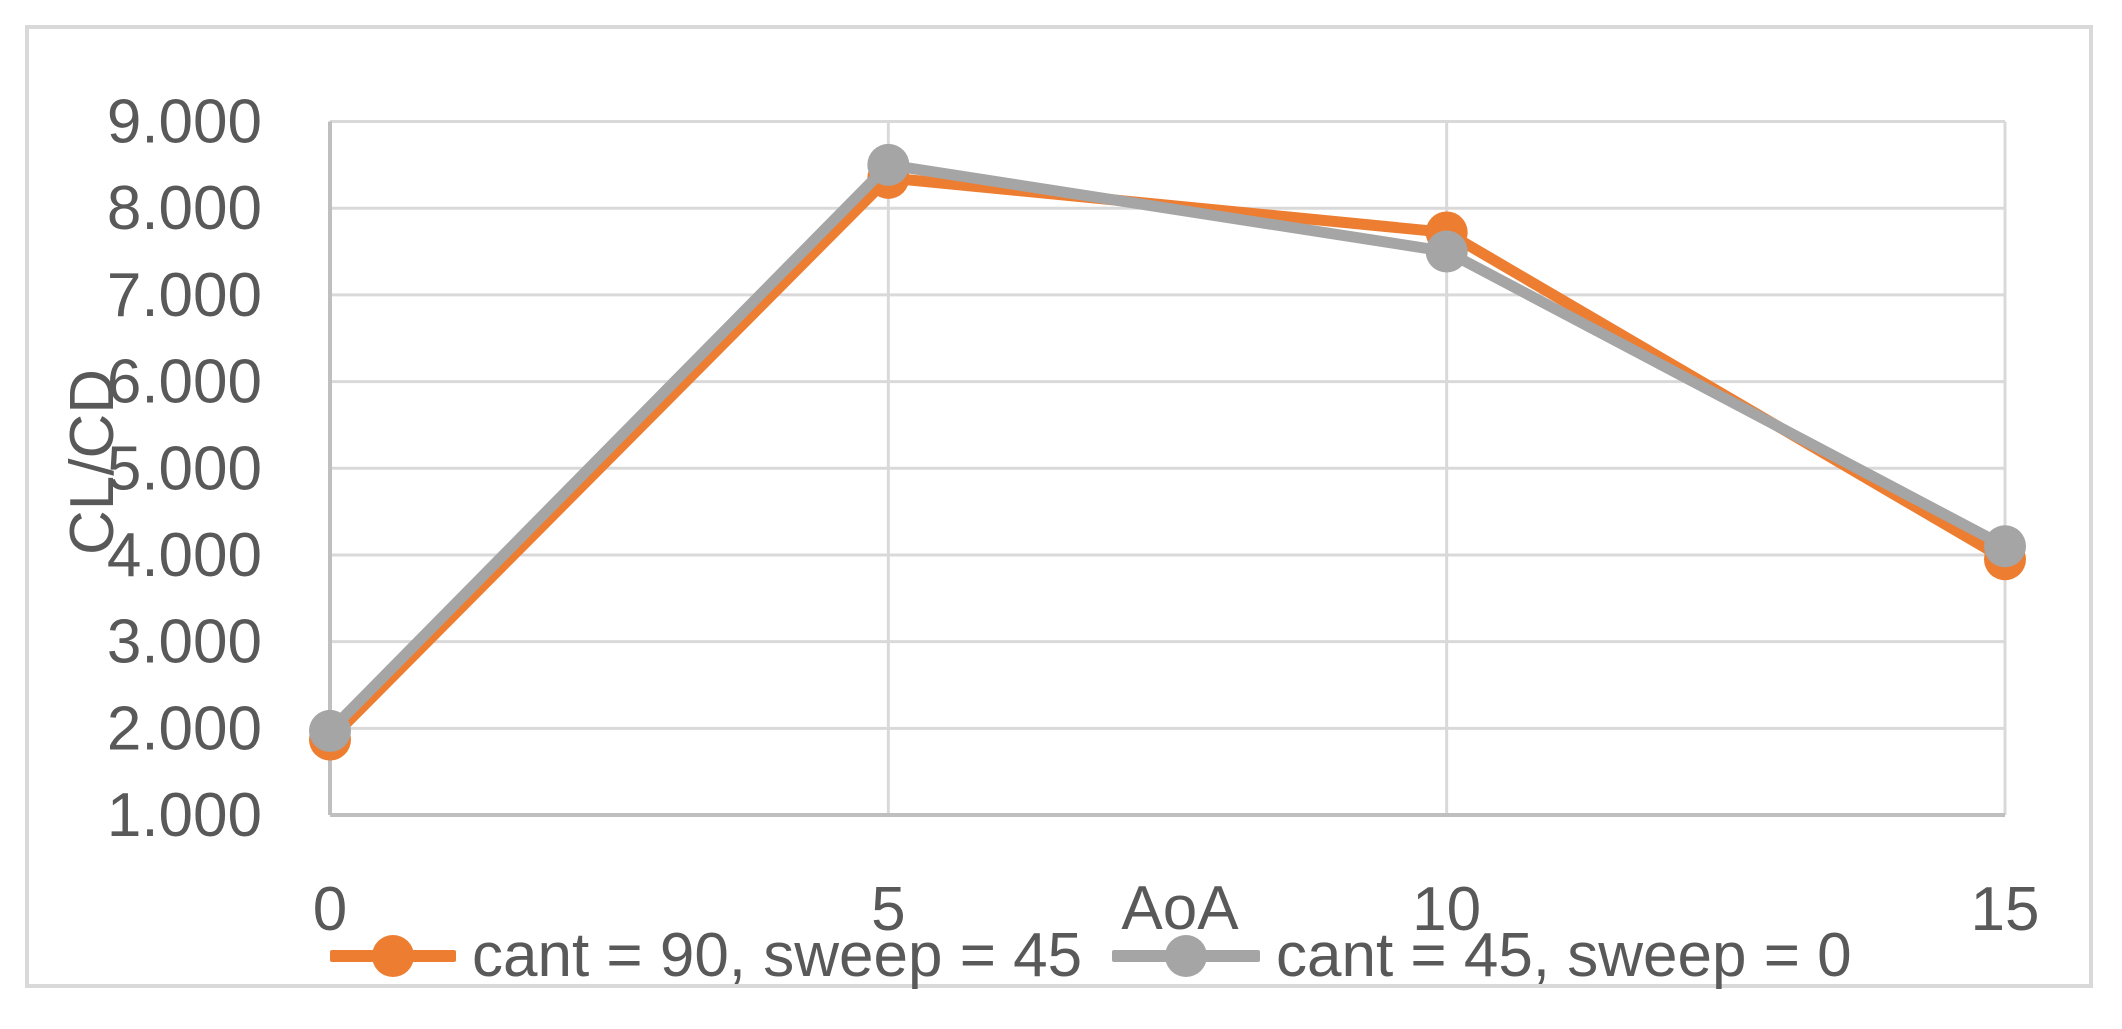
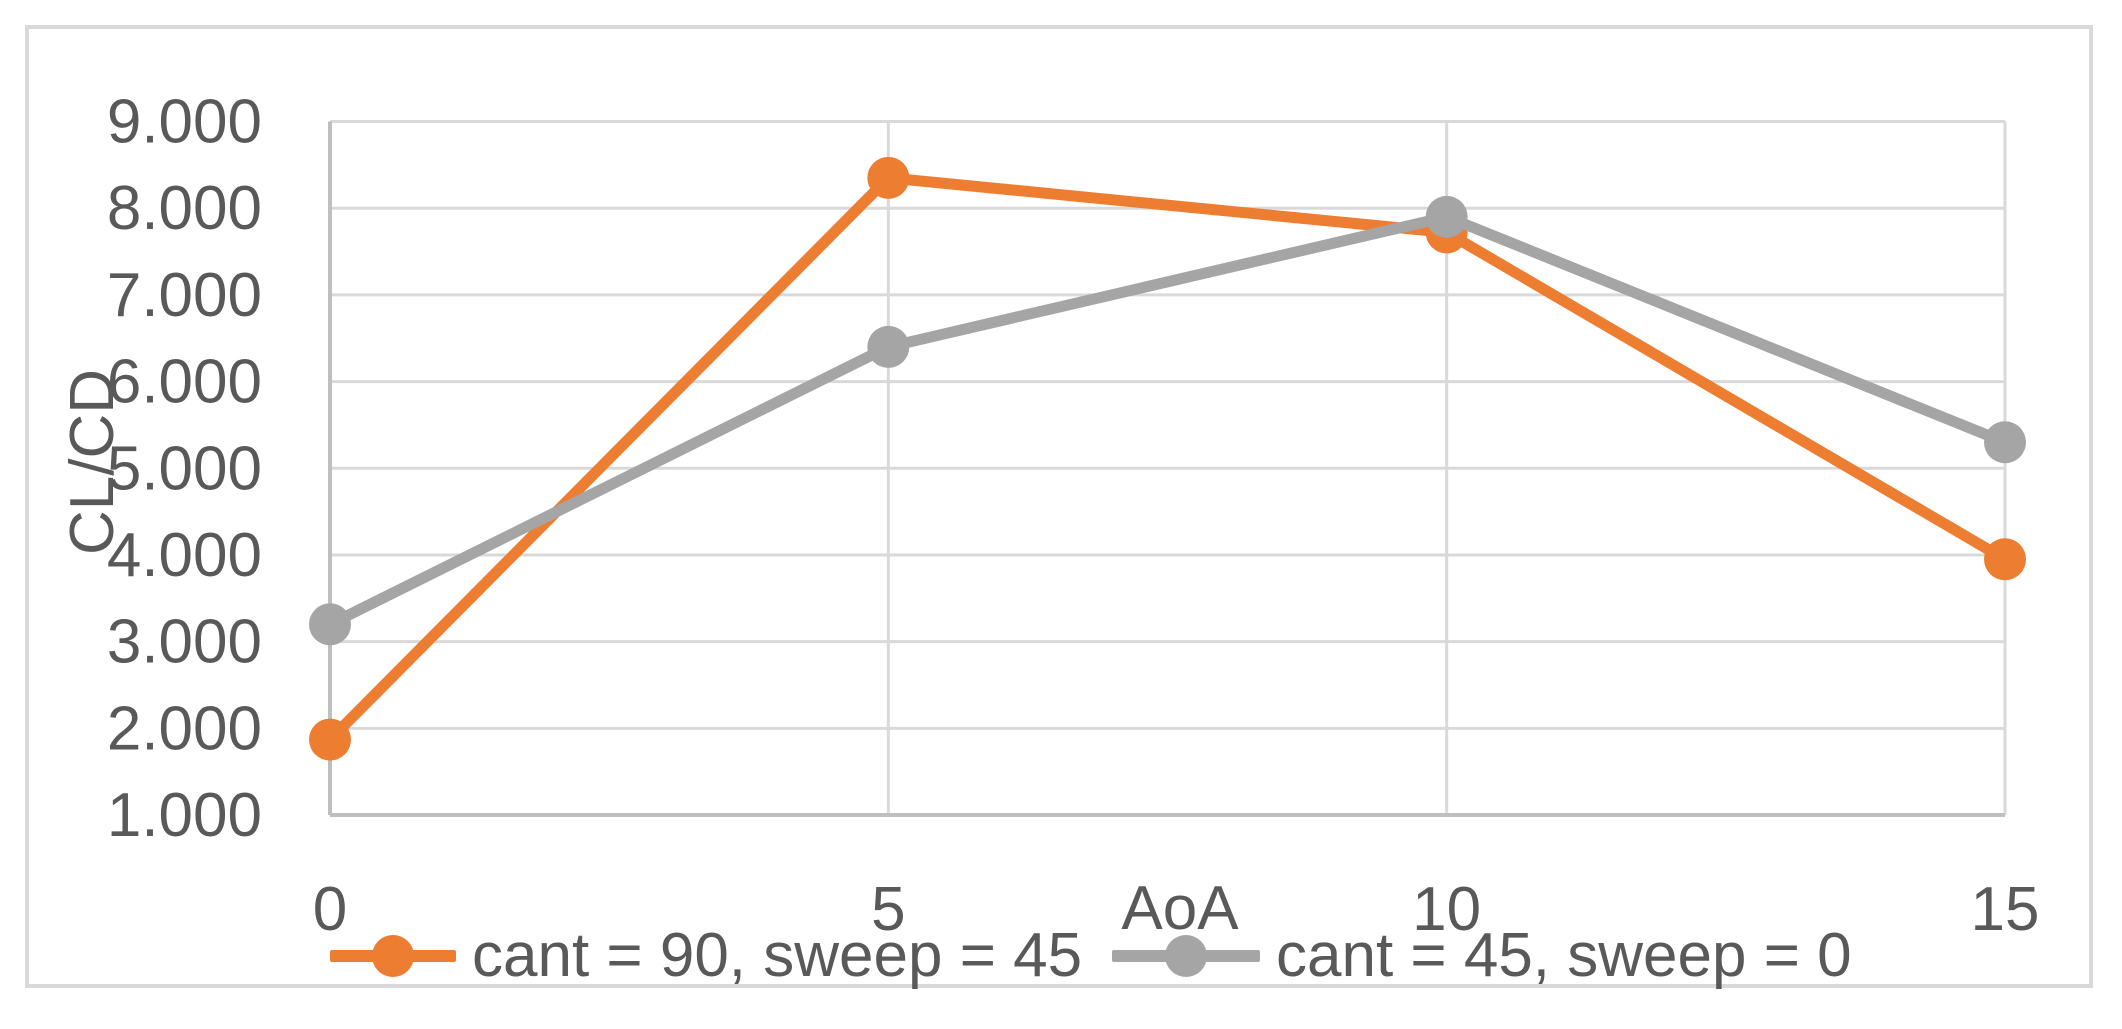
cant = 45, sweep = 0/0: 2.0 -> 3.2
cant = 45, sweep = 0/5: 8.5 -> 6.4
cant = 45, sweep = 0/10: 7.5 -> 7.9
cant = 45, sweep = 0/15: 4.1 -> 5.3
